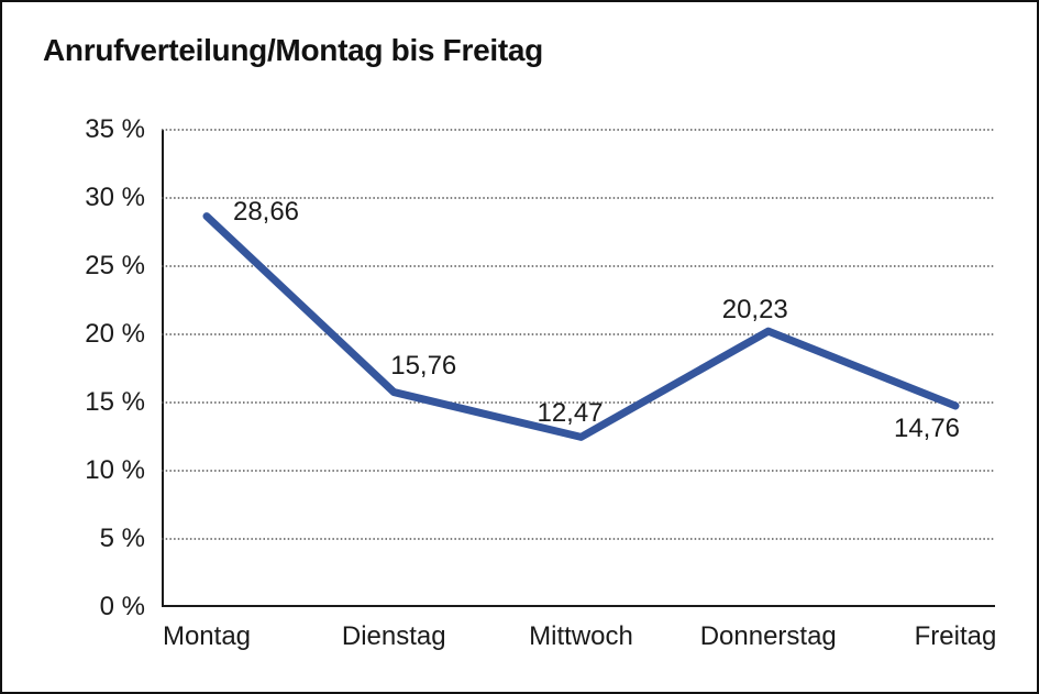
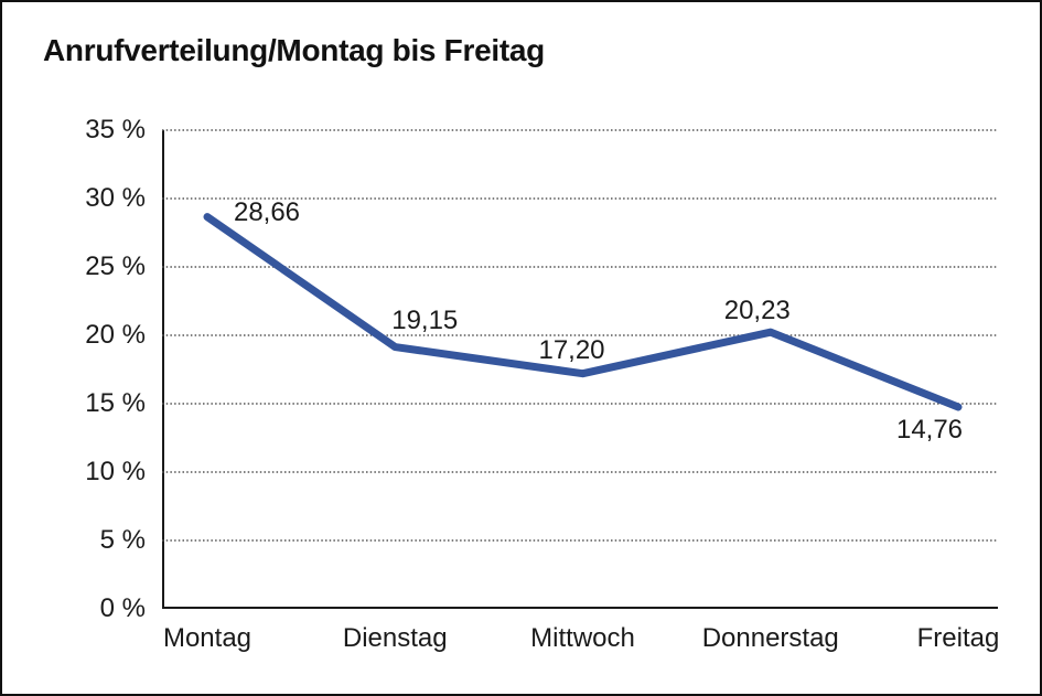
Dienstag: 15,76 -> 19,15
Mittwoch: 12,47 -> 17,20
